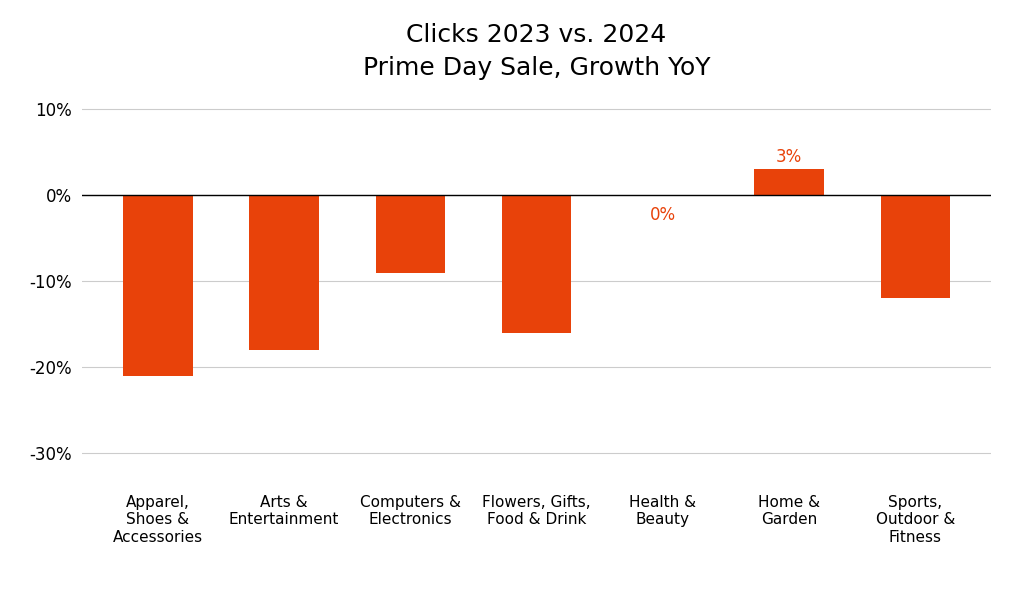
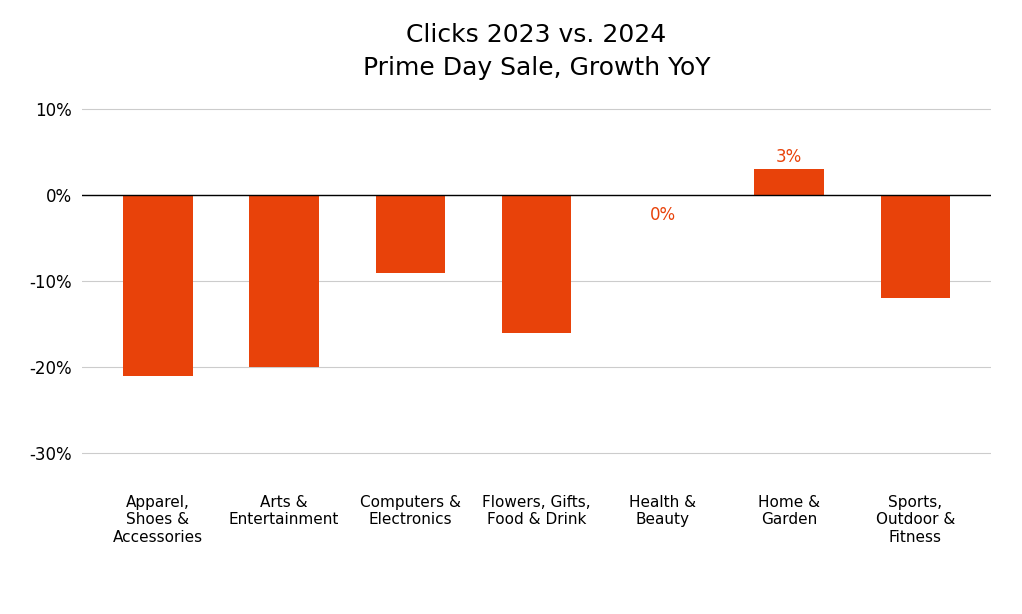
Arts & Entertainment: -18% -> -20%
